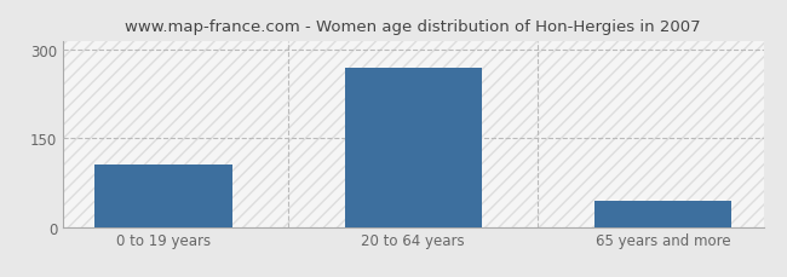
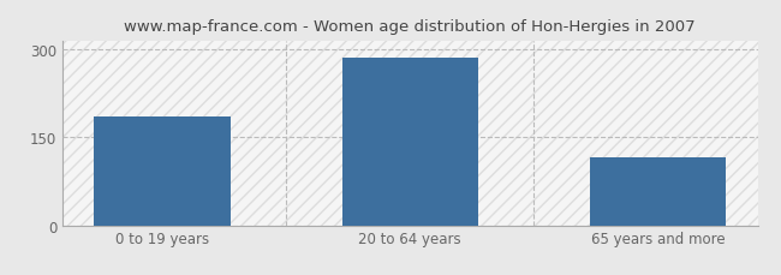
0 to 19 years: 105 -> 185
20 to 64 years: 270 -> 285
65 years and more: 45 -> 115
